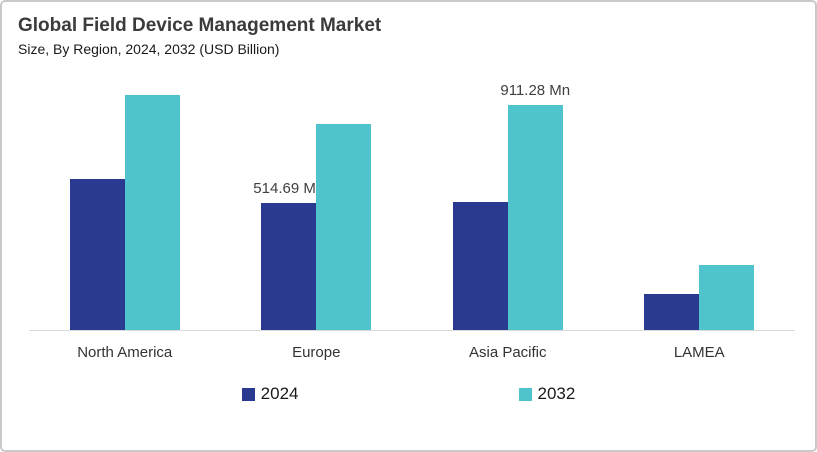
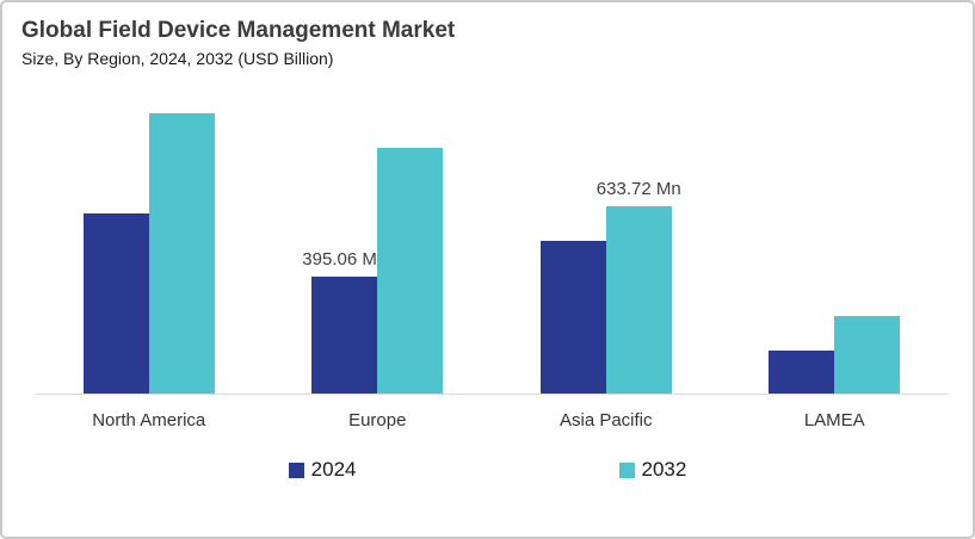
2024/Europe: 514.69 -> 395.06
2032/Asia Pacific: 911.28 -> 633.72
